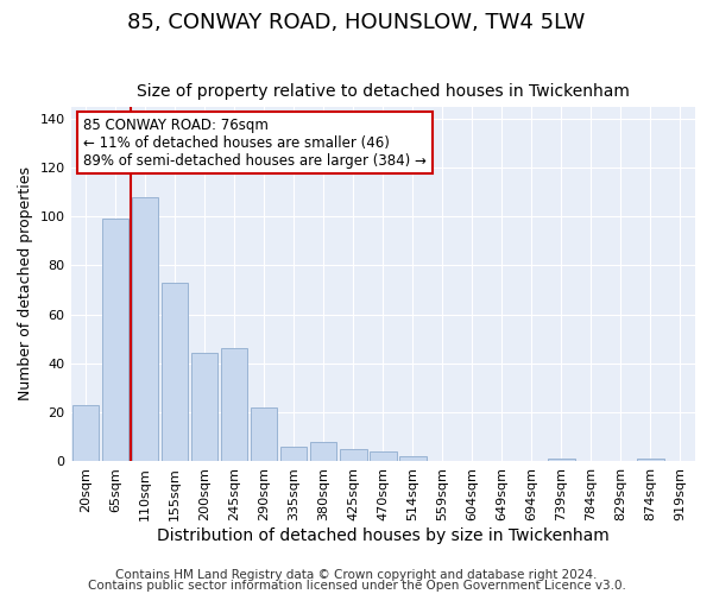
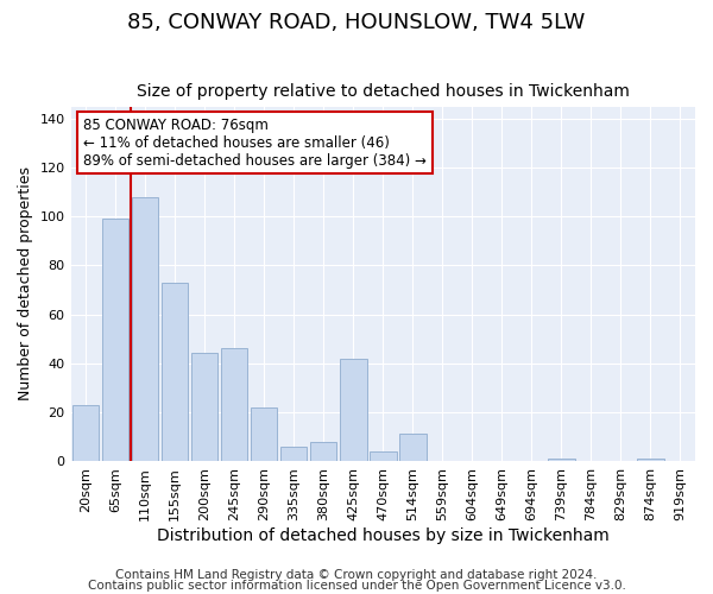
425sqm: 5 -> 42
514sqm: 2 -> 11
